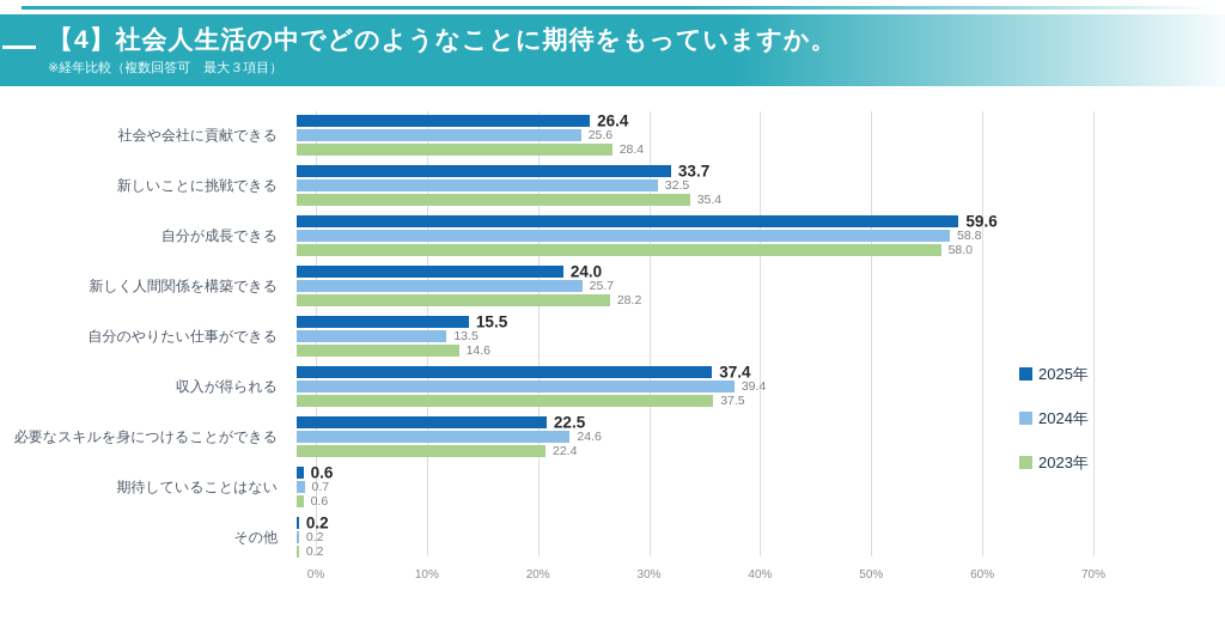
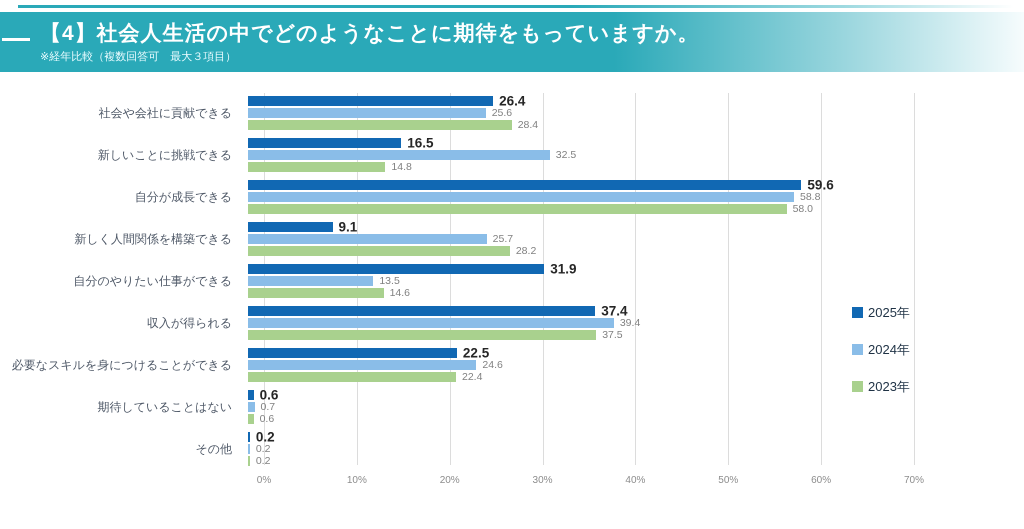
2025年/新しいことに挑戦できる: 33.7 -> 16.5
2023年/新しいことに挑戦できる: 35.4 -> 14.8
2025年/新しく人間関係を構築できる: 24.0 -> 9.1
2025年/自分のやりたい仕事ができる: 15.5 -> 31.9
